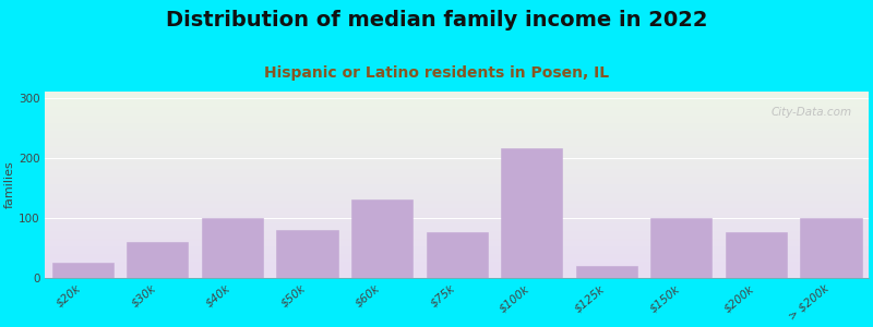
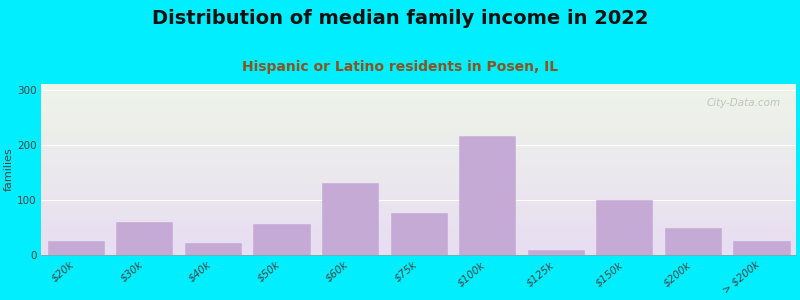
$40k: 100 -> 22
$50k: 80 -> 55
$125k: 20 -> 8
$200k: 76 -> 48
> $200k: 100 -> 25
